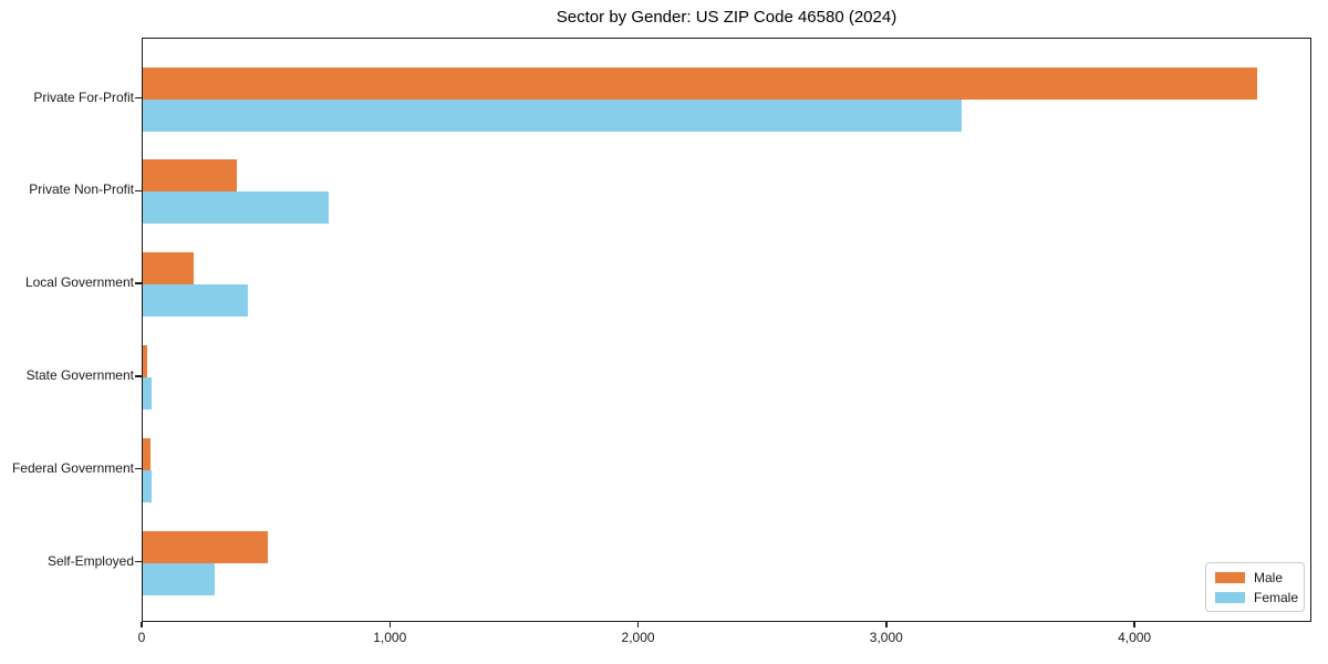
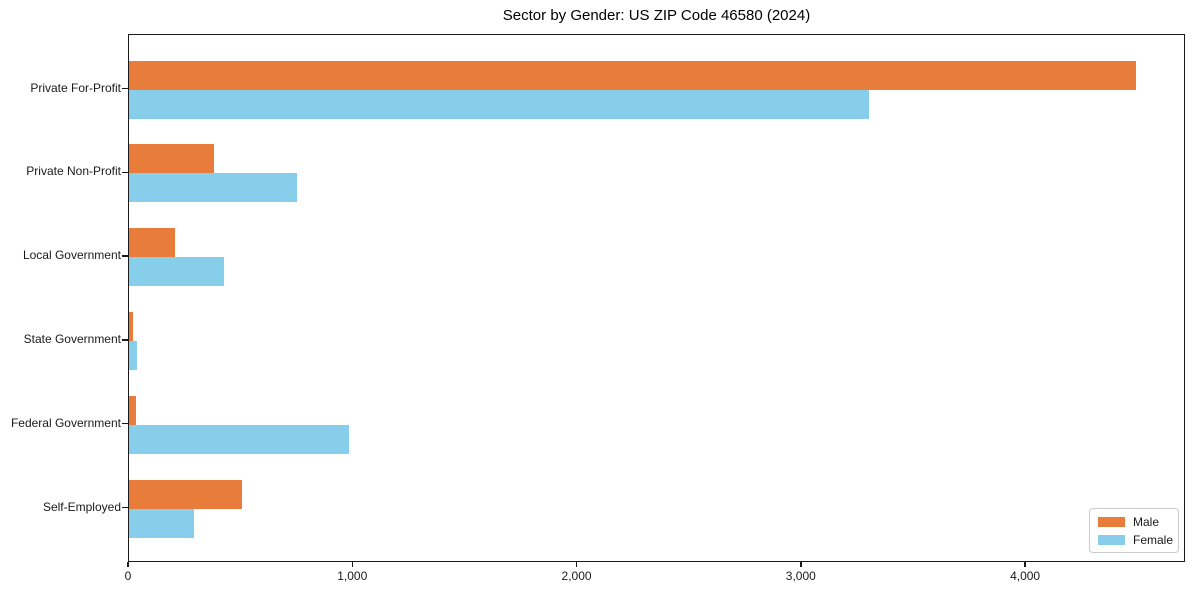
Female/Federal Government: 40 -> 980
